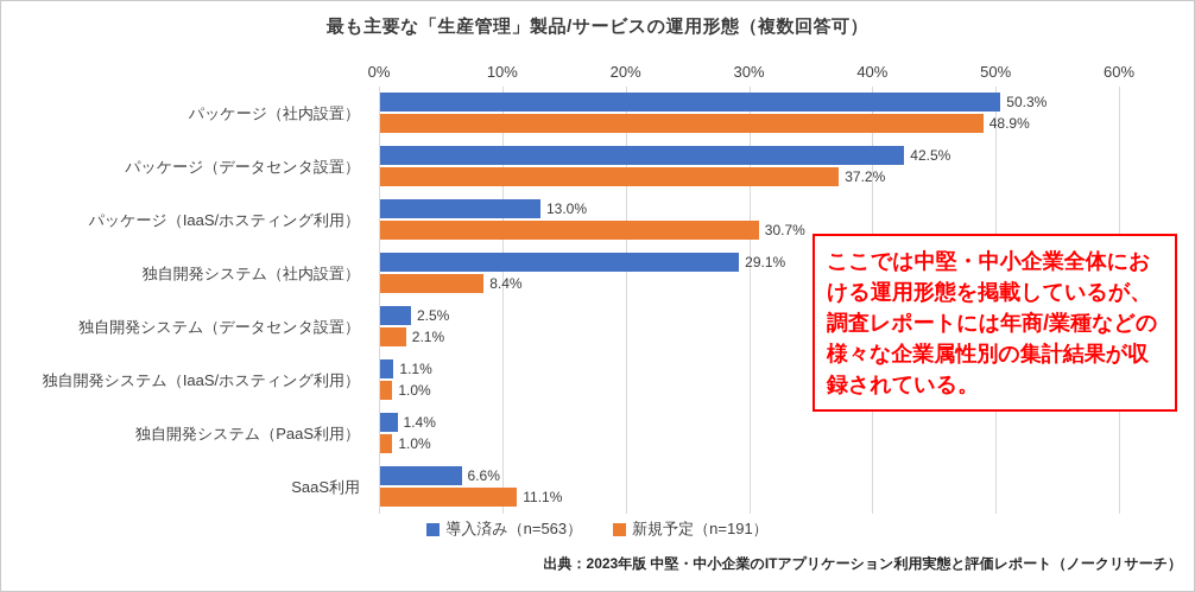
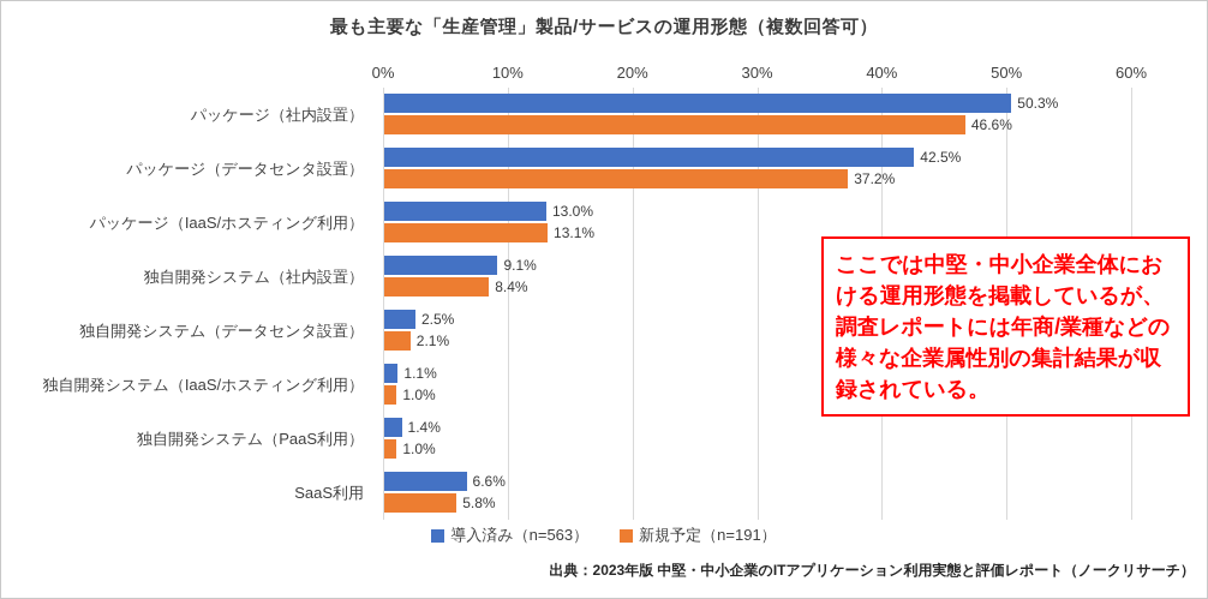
新規予定（n=191）/パッケージ（社内設置）: 48.9% -> 46.6%
新規予定（n=191）/パッケージ（IaaS/ホスティング利用）: 30.7% -> 13.1%
導入済み（n=563）/独自開発システム（社内設置）: 29.1% -> 9.1%
新規予定（n=191）/SaaS利用: 11.1% -> 5.8%
